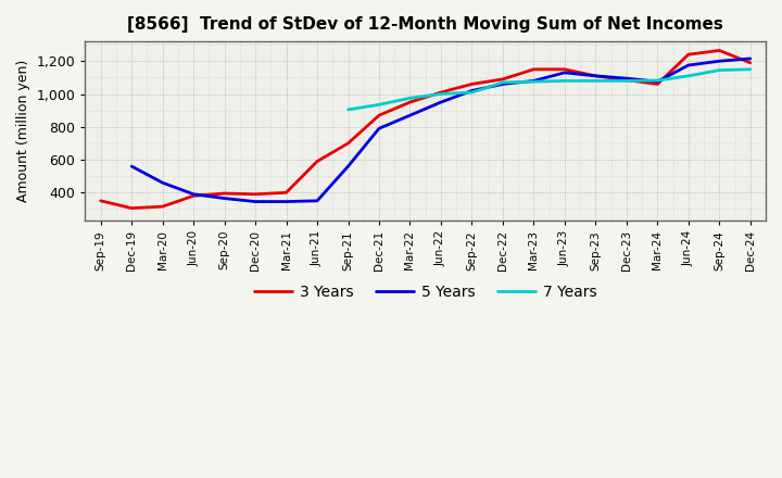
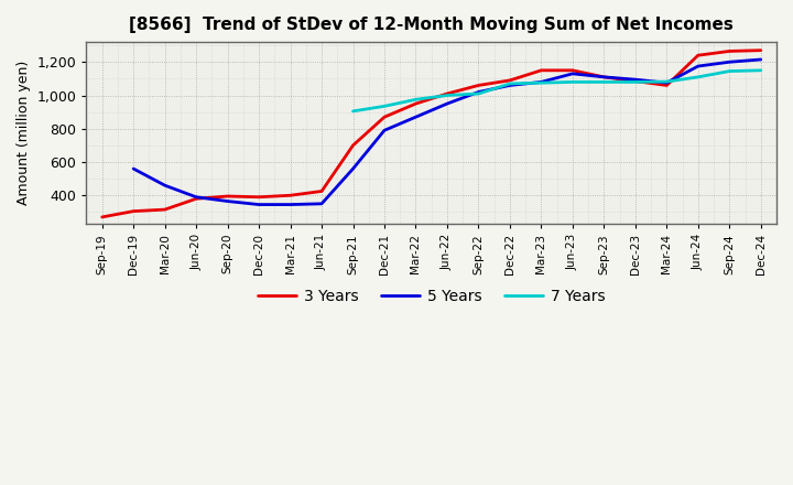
3 Years/Sep-19: 350 -> 270
3 Years/Jun-21: 590 -> 420
3 Years/Dec-24: 1,190 -> 1,270
